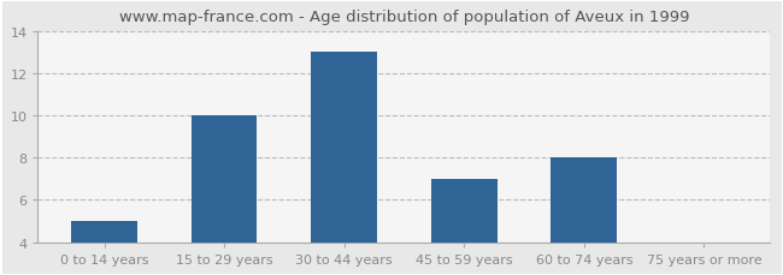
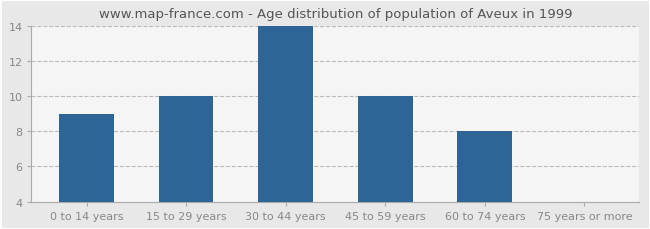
0 to 14 years: 5 -> 9
30 to 44 years: 13 -> 14
45 to 59 years: 7 -> 10
